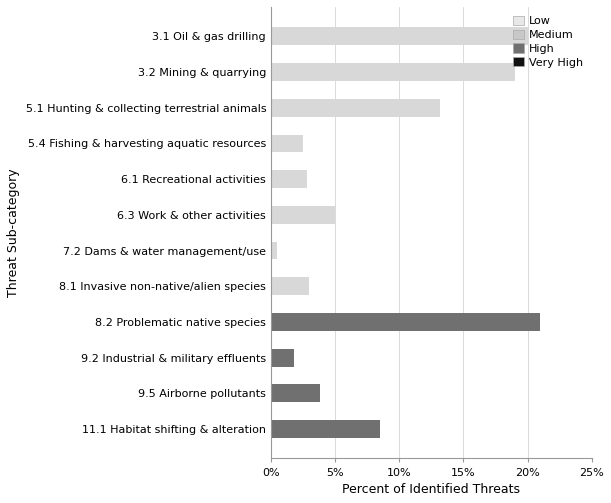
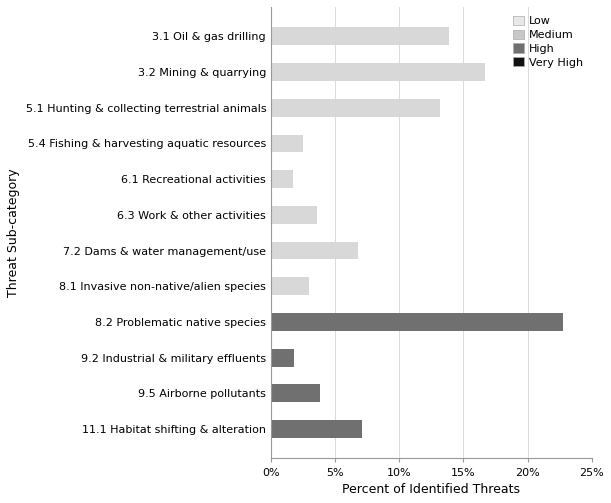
3.1 Oil & gas drilling: 20.0% -> 13.9%
3.2 Mining & quarrying: 19.0% -> 16.7%
6.1 Recreational activities: 2.8% -> 1.7%
6.3 Work & other activities: 5.0% -> 3.6%
7.2 Dams & water management/use: 0.5% -> 6.8%
8.2 Problematic native species: 21.0% -> 22.8%
11.1 Habitat shifting & alteration: 8.5% -> 7.1%
